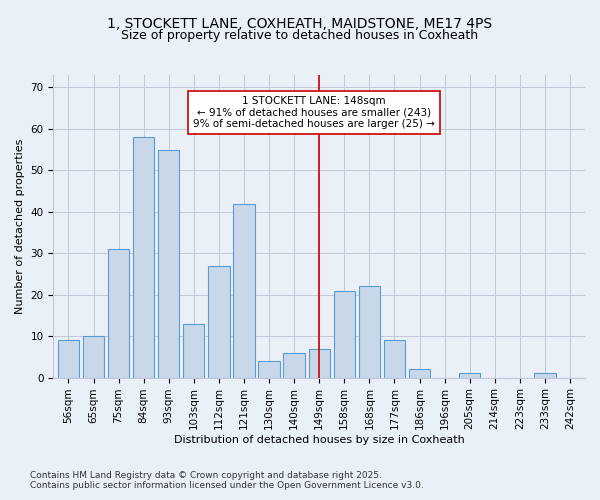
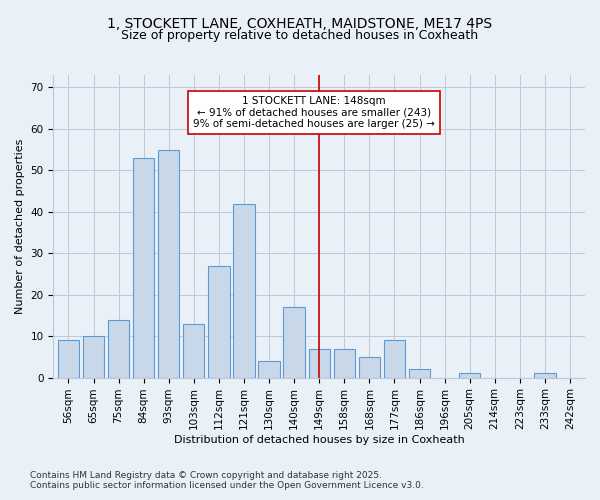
75sqm: 31 -> 14
84sqm: 58 -> 53
140sqm: 6 -> 17
158sqm: 21 -> 7
168sqm: 22 -> 5
